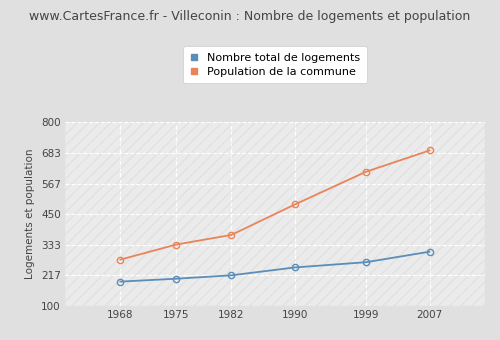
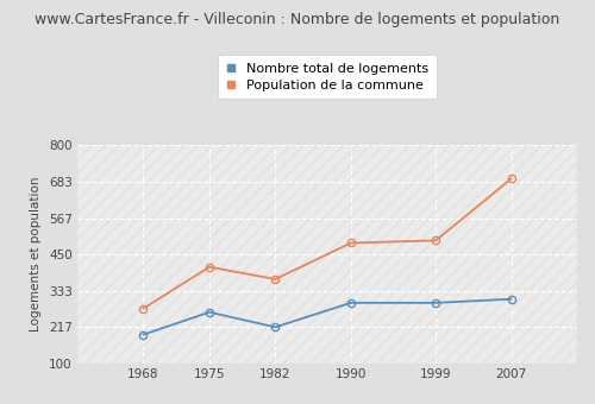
Nombre total de logements/1975: 204 -> 265
Population de la commune/1975: 334 -> 410
Nombre total de logements/1990: 247 -> 295
Nombre total de logements/1999: 267 -> 295
Population de la commune/1999: 612 -> 495
